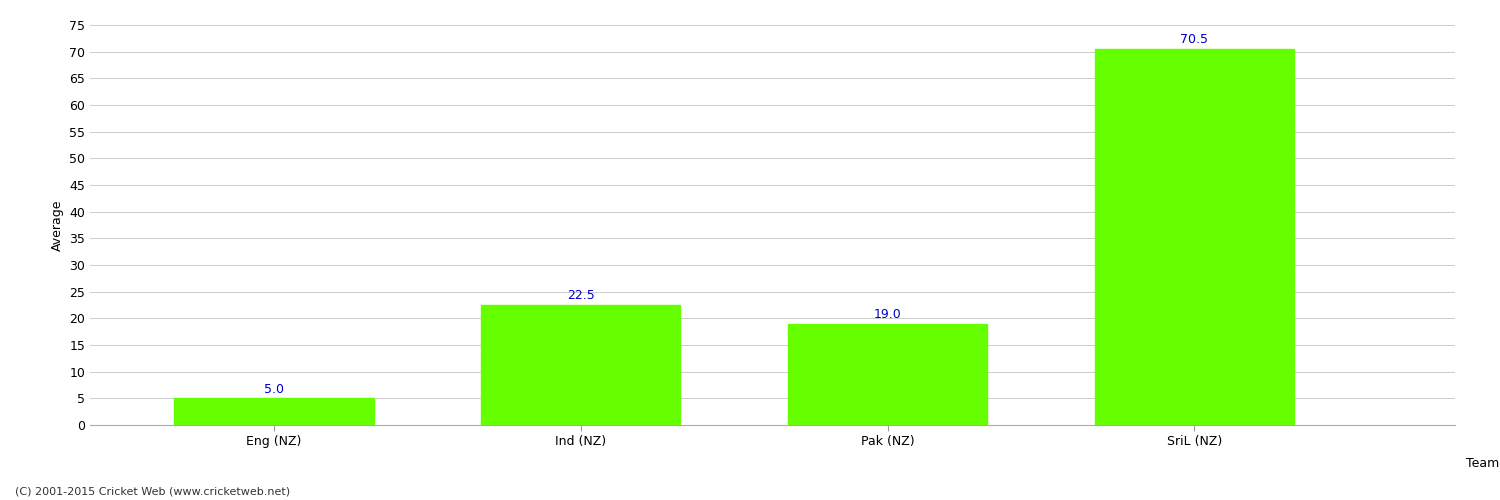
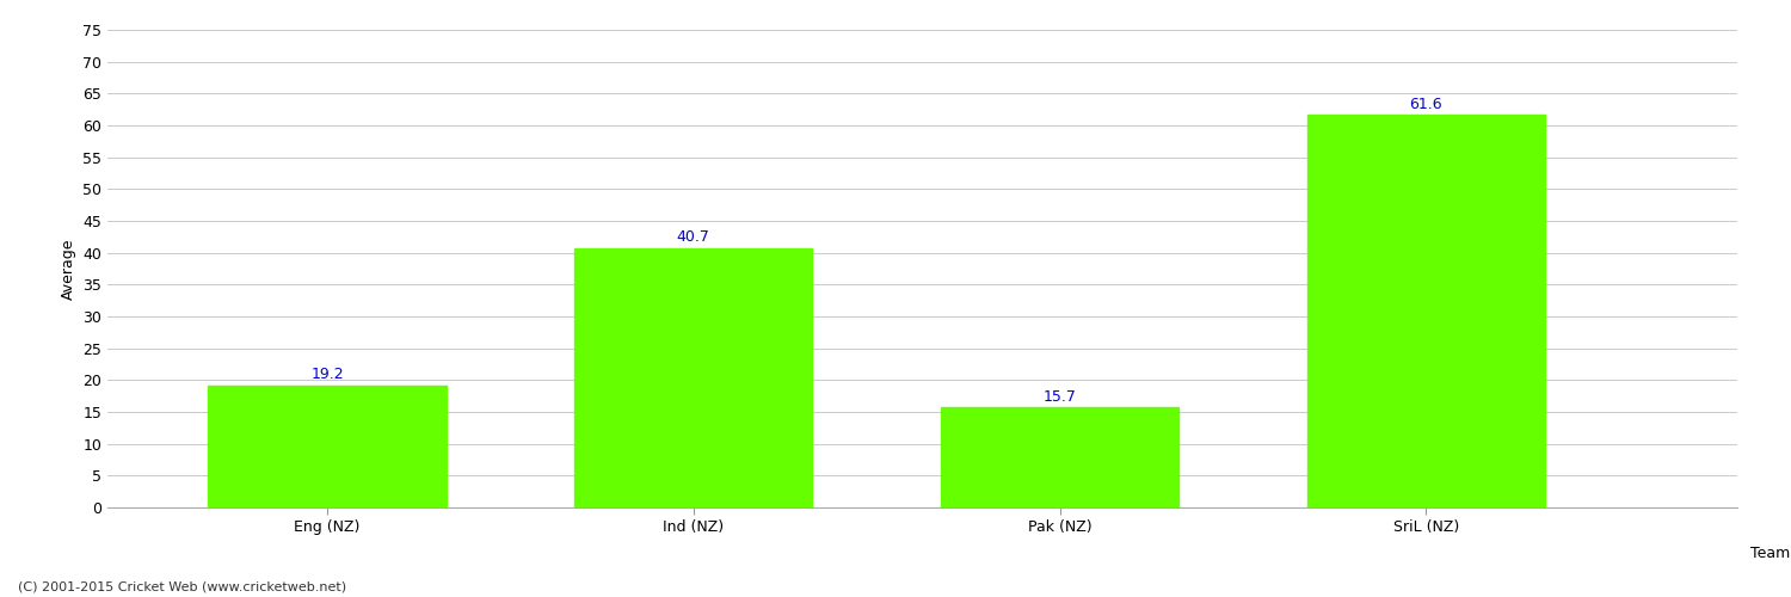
Eng (NZ): 5.0 -> 19.2
Ind (NZ): 22.5 -> 40.7
Pak (NZ): 19.0 -> 15.7
SriL (NZ): 70.5 -> 61.6
